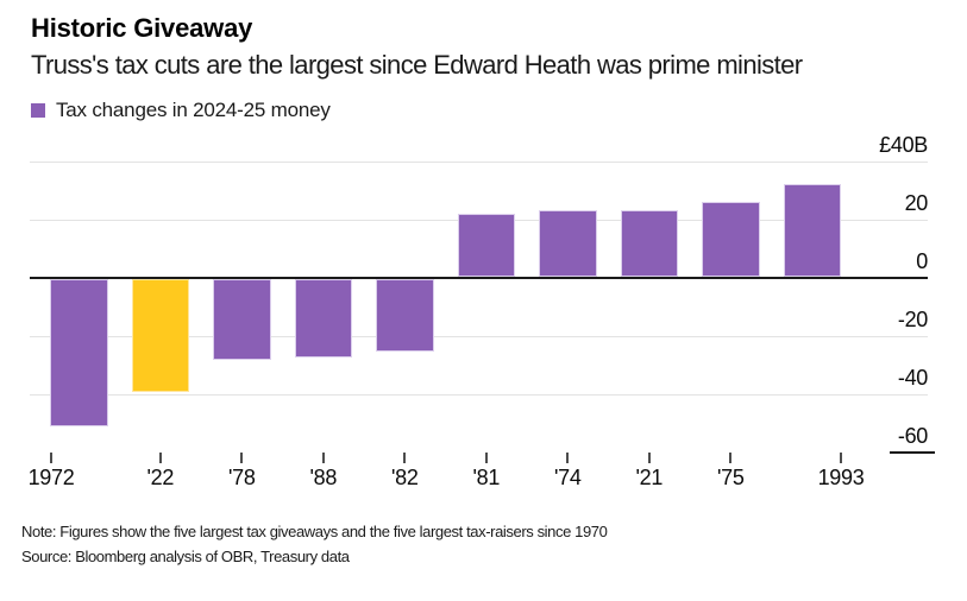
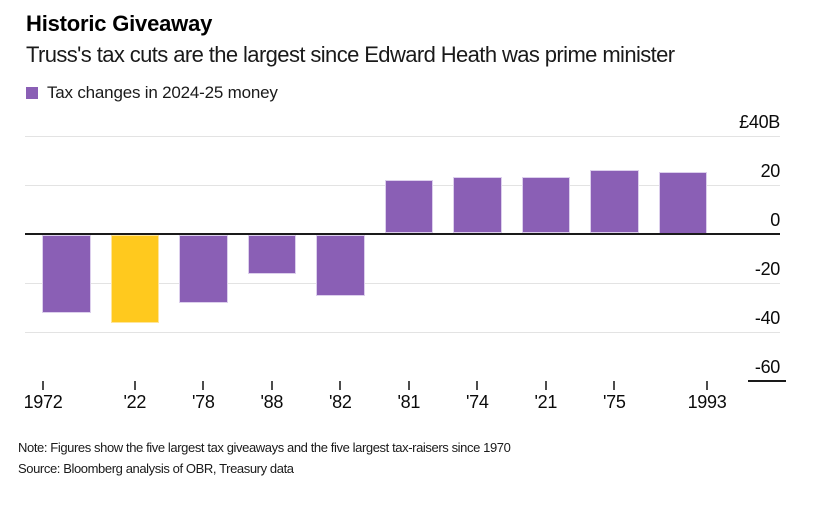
1972: -£51B -> -£32B
'22: -£39B -> -£36B
'88: -£27B -> -£16B
1993: £32B -> £25B
